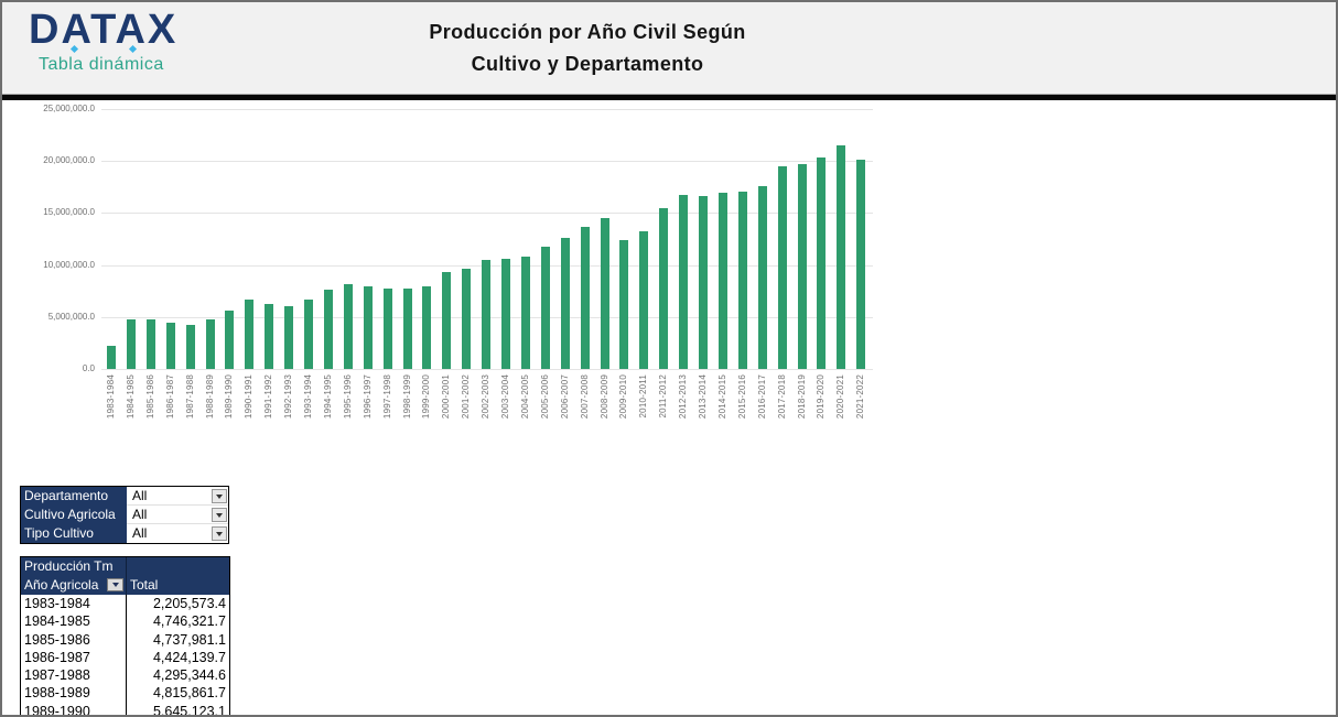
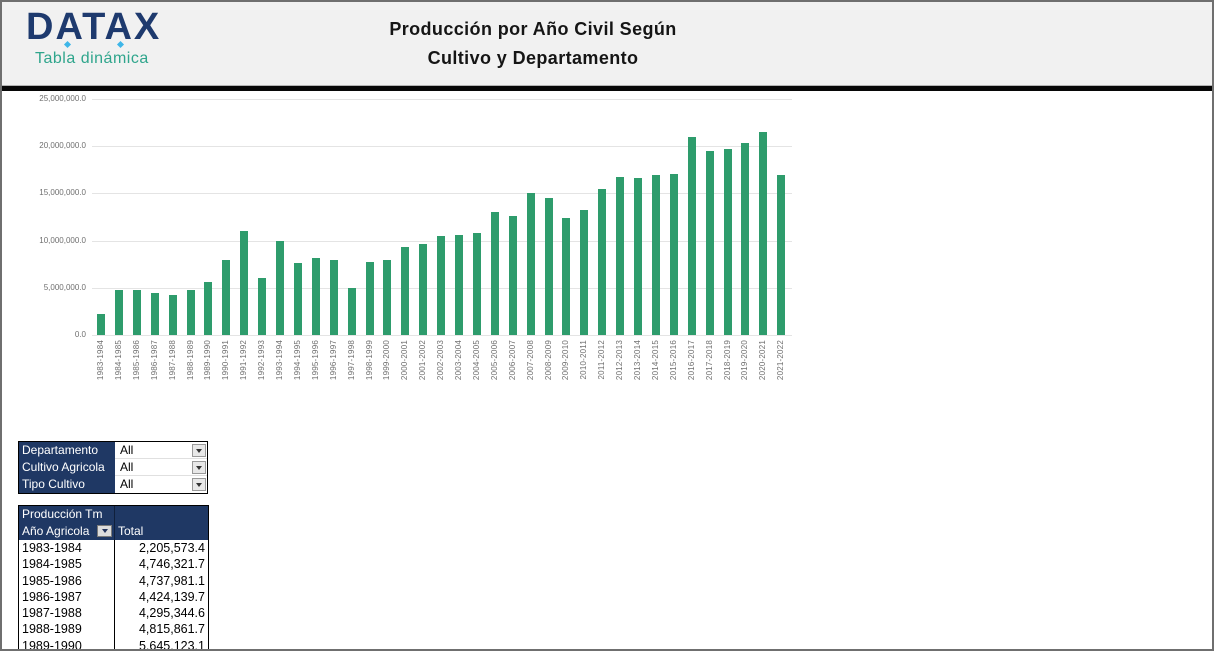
1990-1991: 7000000 -> 8000000
1991-1992: 6000000 -> 11000000
1993-1994: 7000000 -> 10000000
1997-1998: 8000000 -> 5000000
2005-2006: 12000000 -> 13000000
2007-2008: 14000000 -> 15000000
2016-2017: 18000000 -> 21000000
2021-2022: 20000000 -> 17000000
